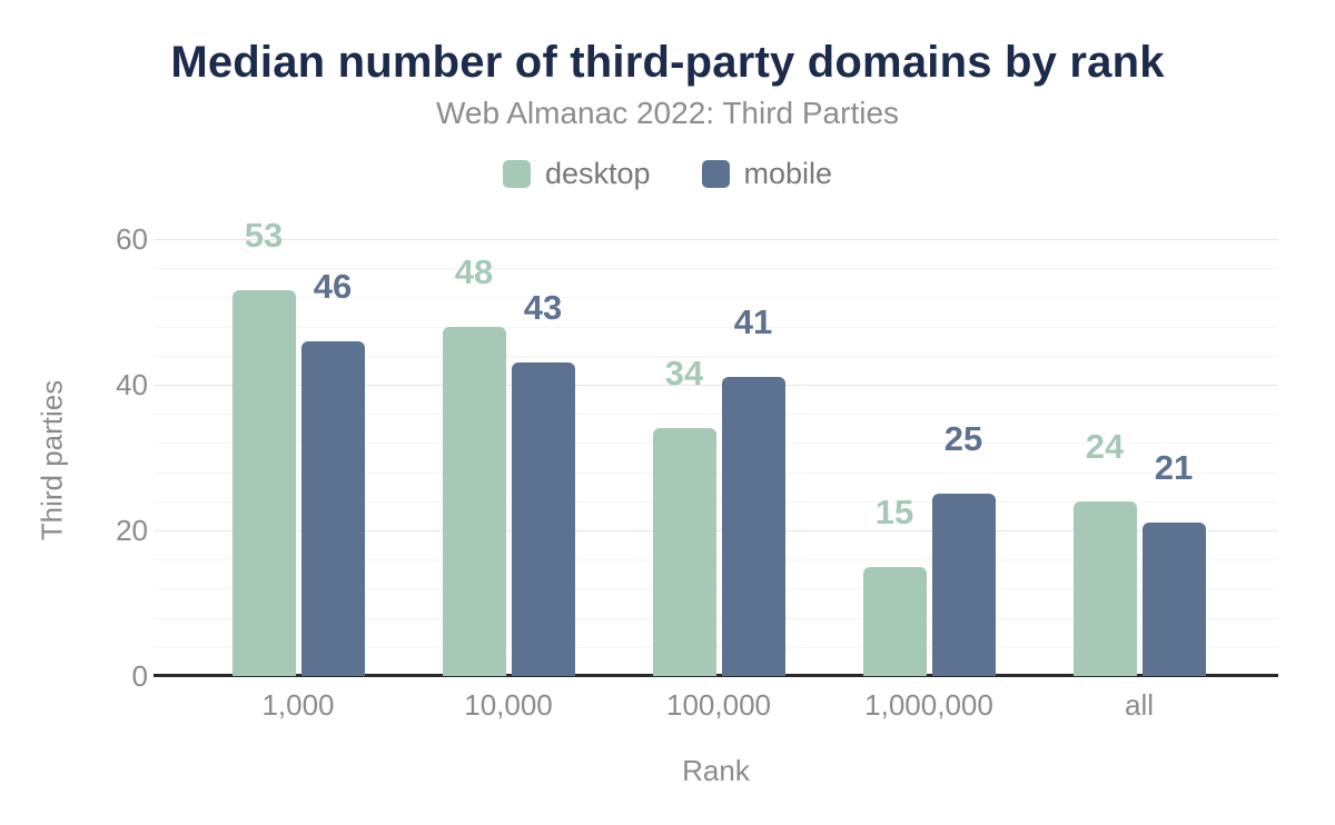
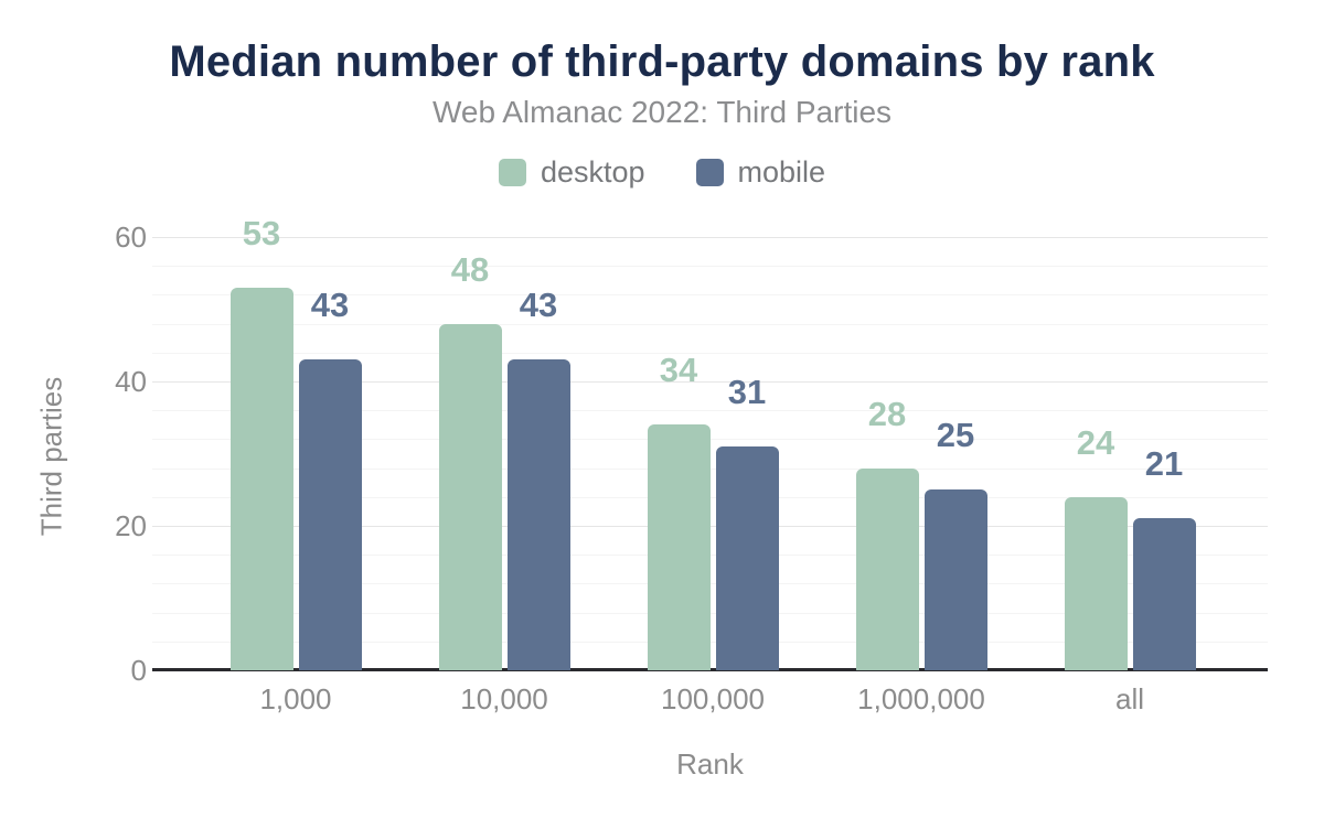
mobile/1,000: 46 -> 43
mobile/100,000: 41 -> 31
desktop/1,000,000: 15 -> 28
